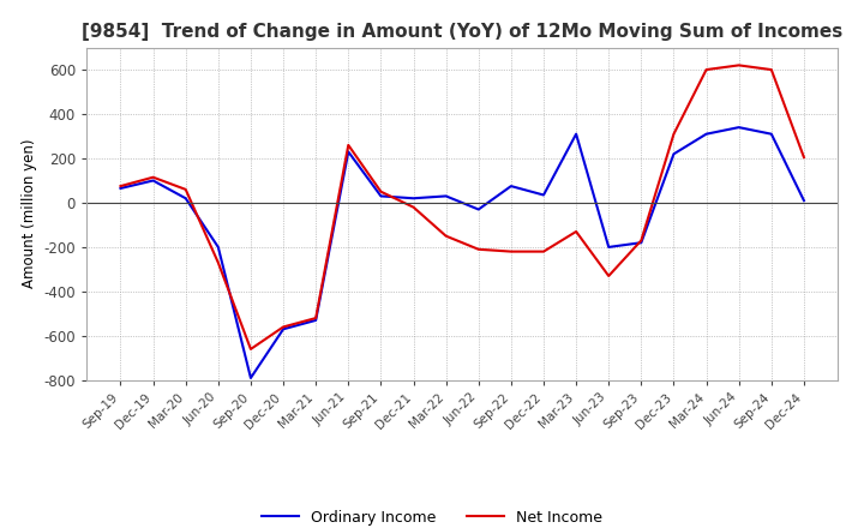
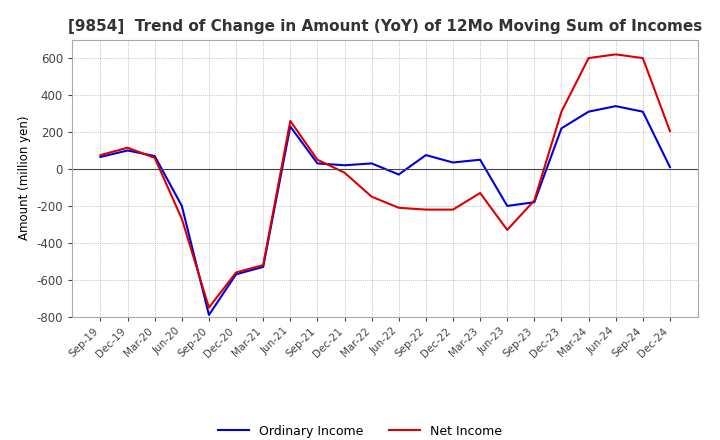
Ordinary Income/Mar-20: 20 -> 70
Net Income/Sep-20: -660 -> -750
Ordinary Income/Mar-23: 310 -> 50
